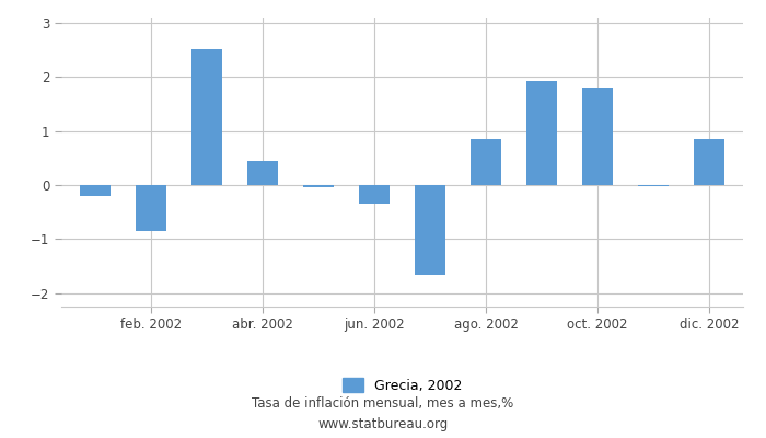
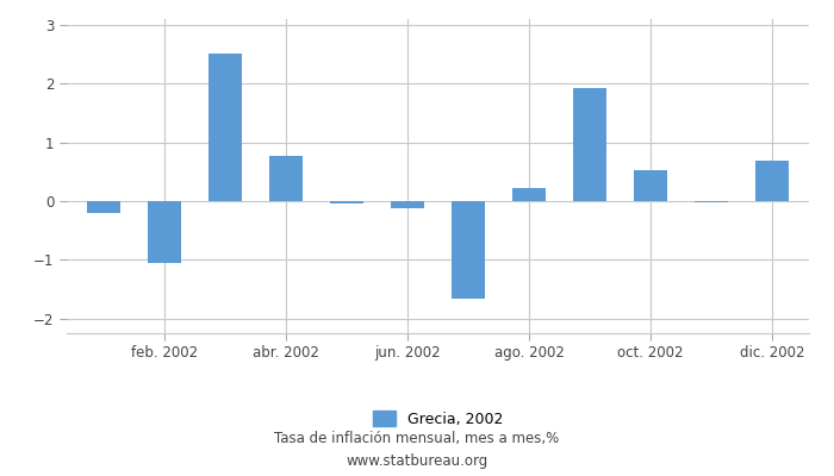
feb. 2002: -0.85 -> -1.05
abr. 2002: 0.45 -> 0.77
jun. 2002: -0.35 -> -0.12
ago. 2002: 0.85 -> 0.22
oct. 2002: 1.80 -> 0.52
dic. 2002: 0.85 -> 0.68
